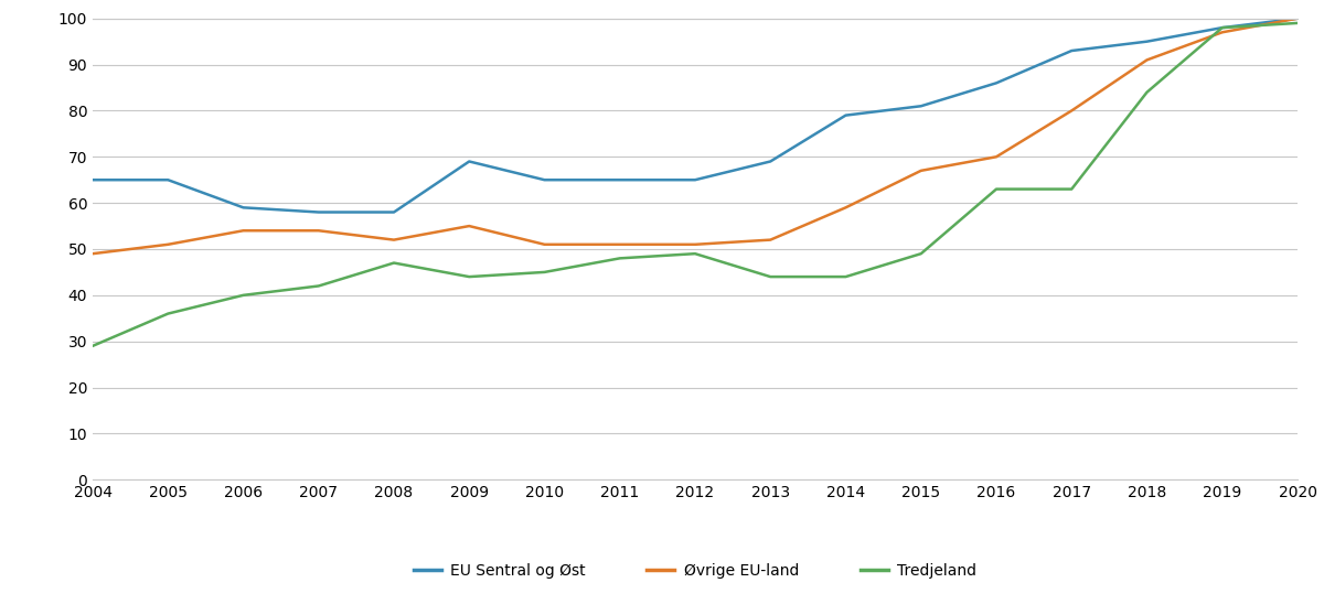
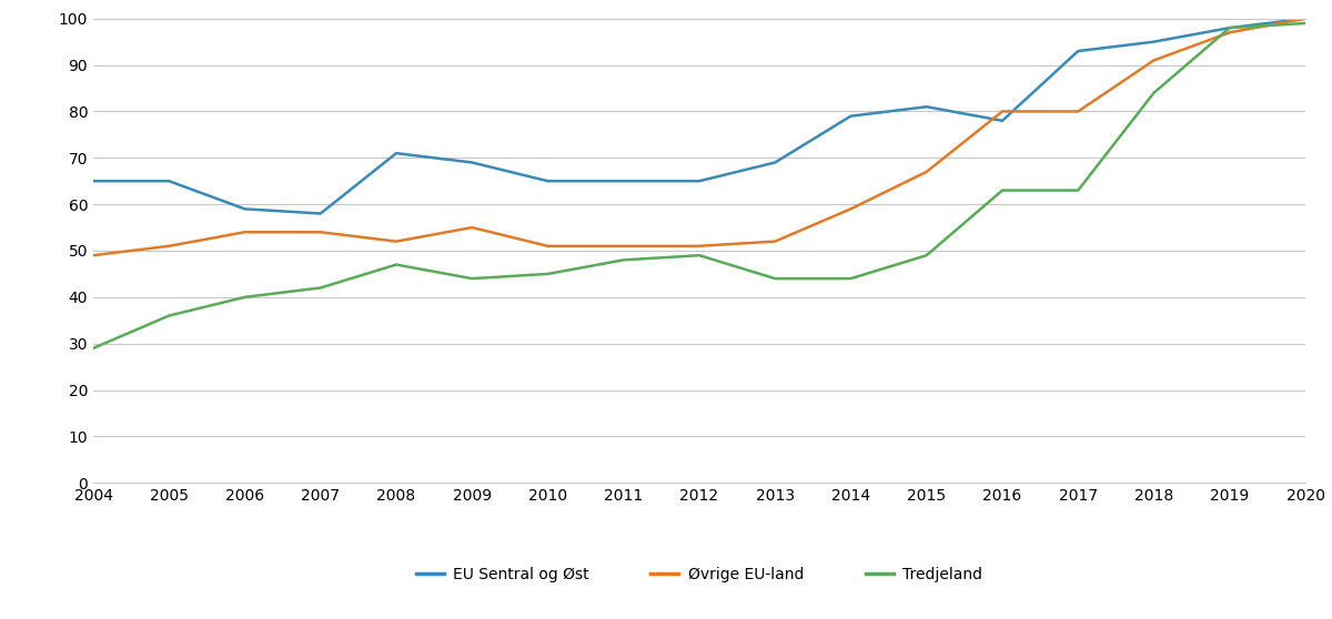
EU Sentral og Øst/2008: 58 -> 71
EU Sentral og Øst/2016: 86 -> 78
Øvrige EU-land/2016: 70 -> 80
